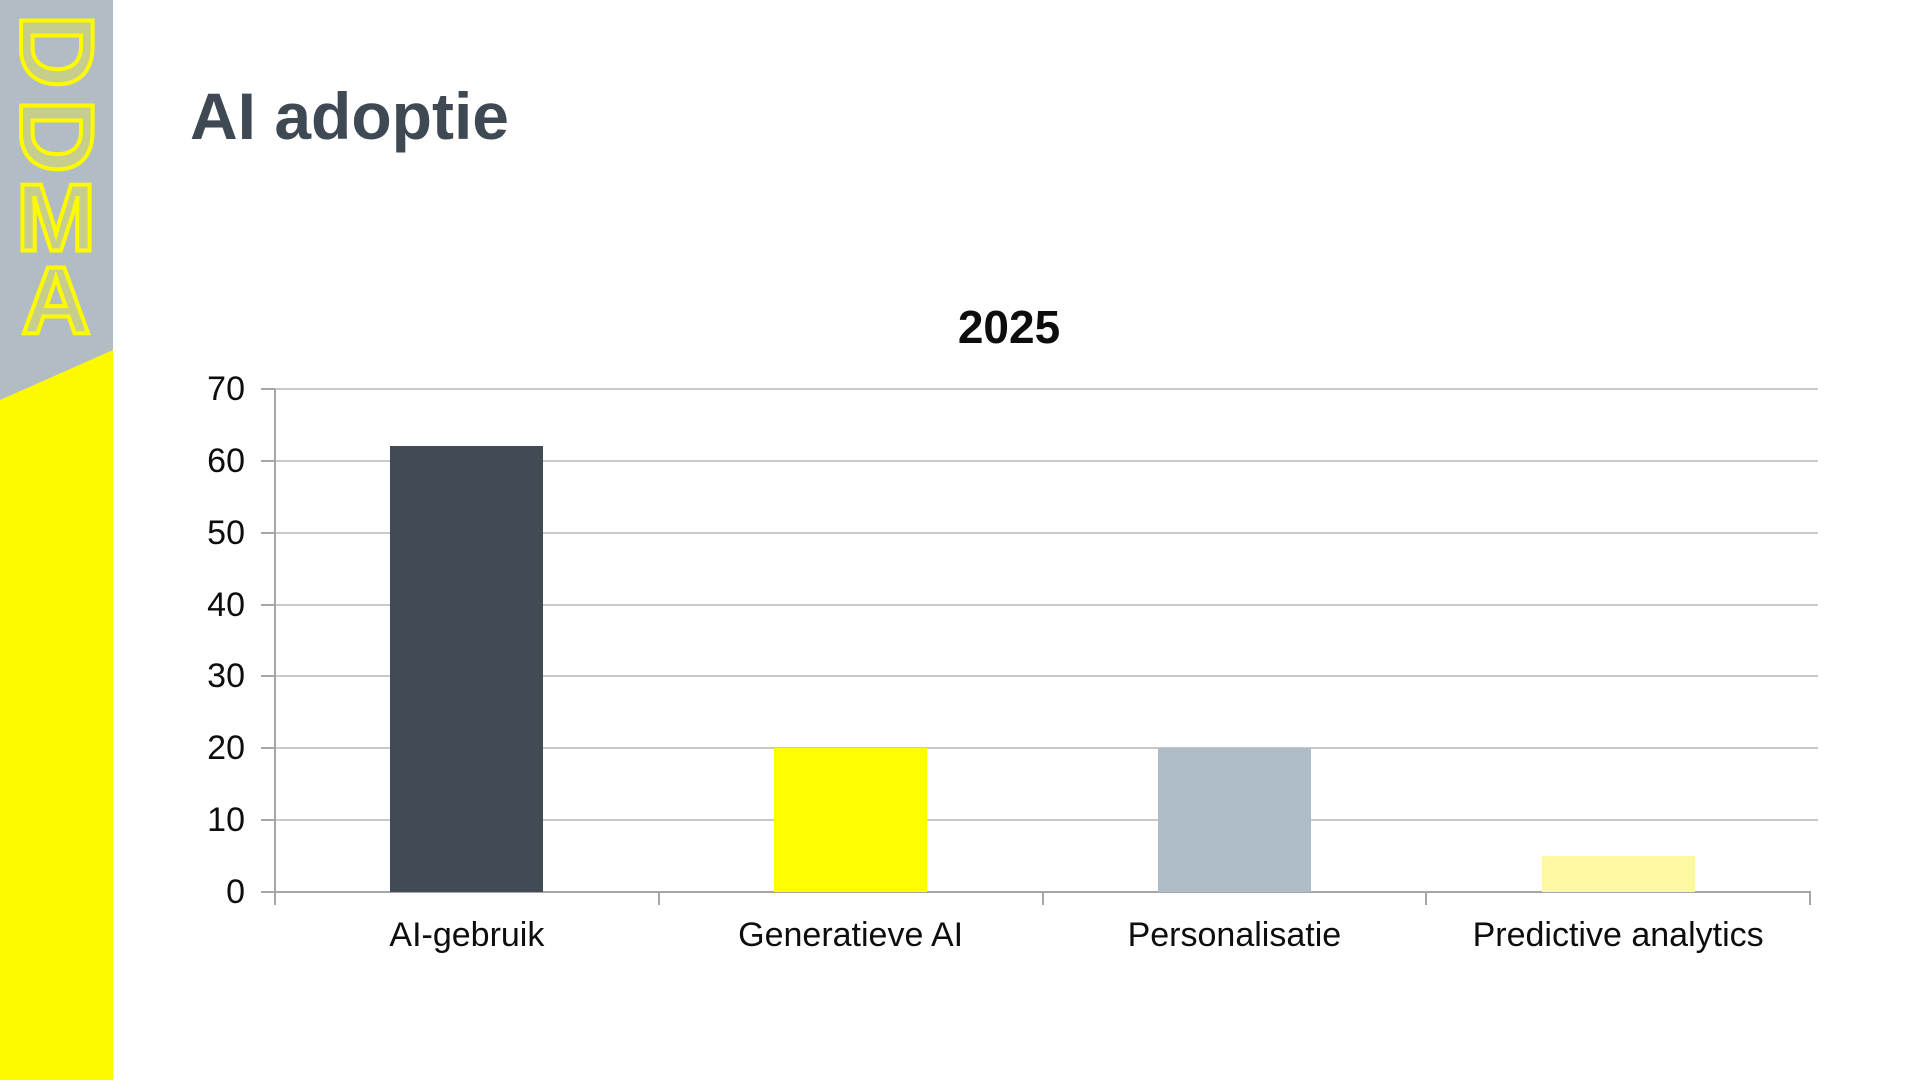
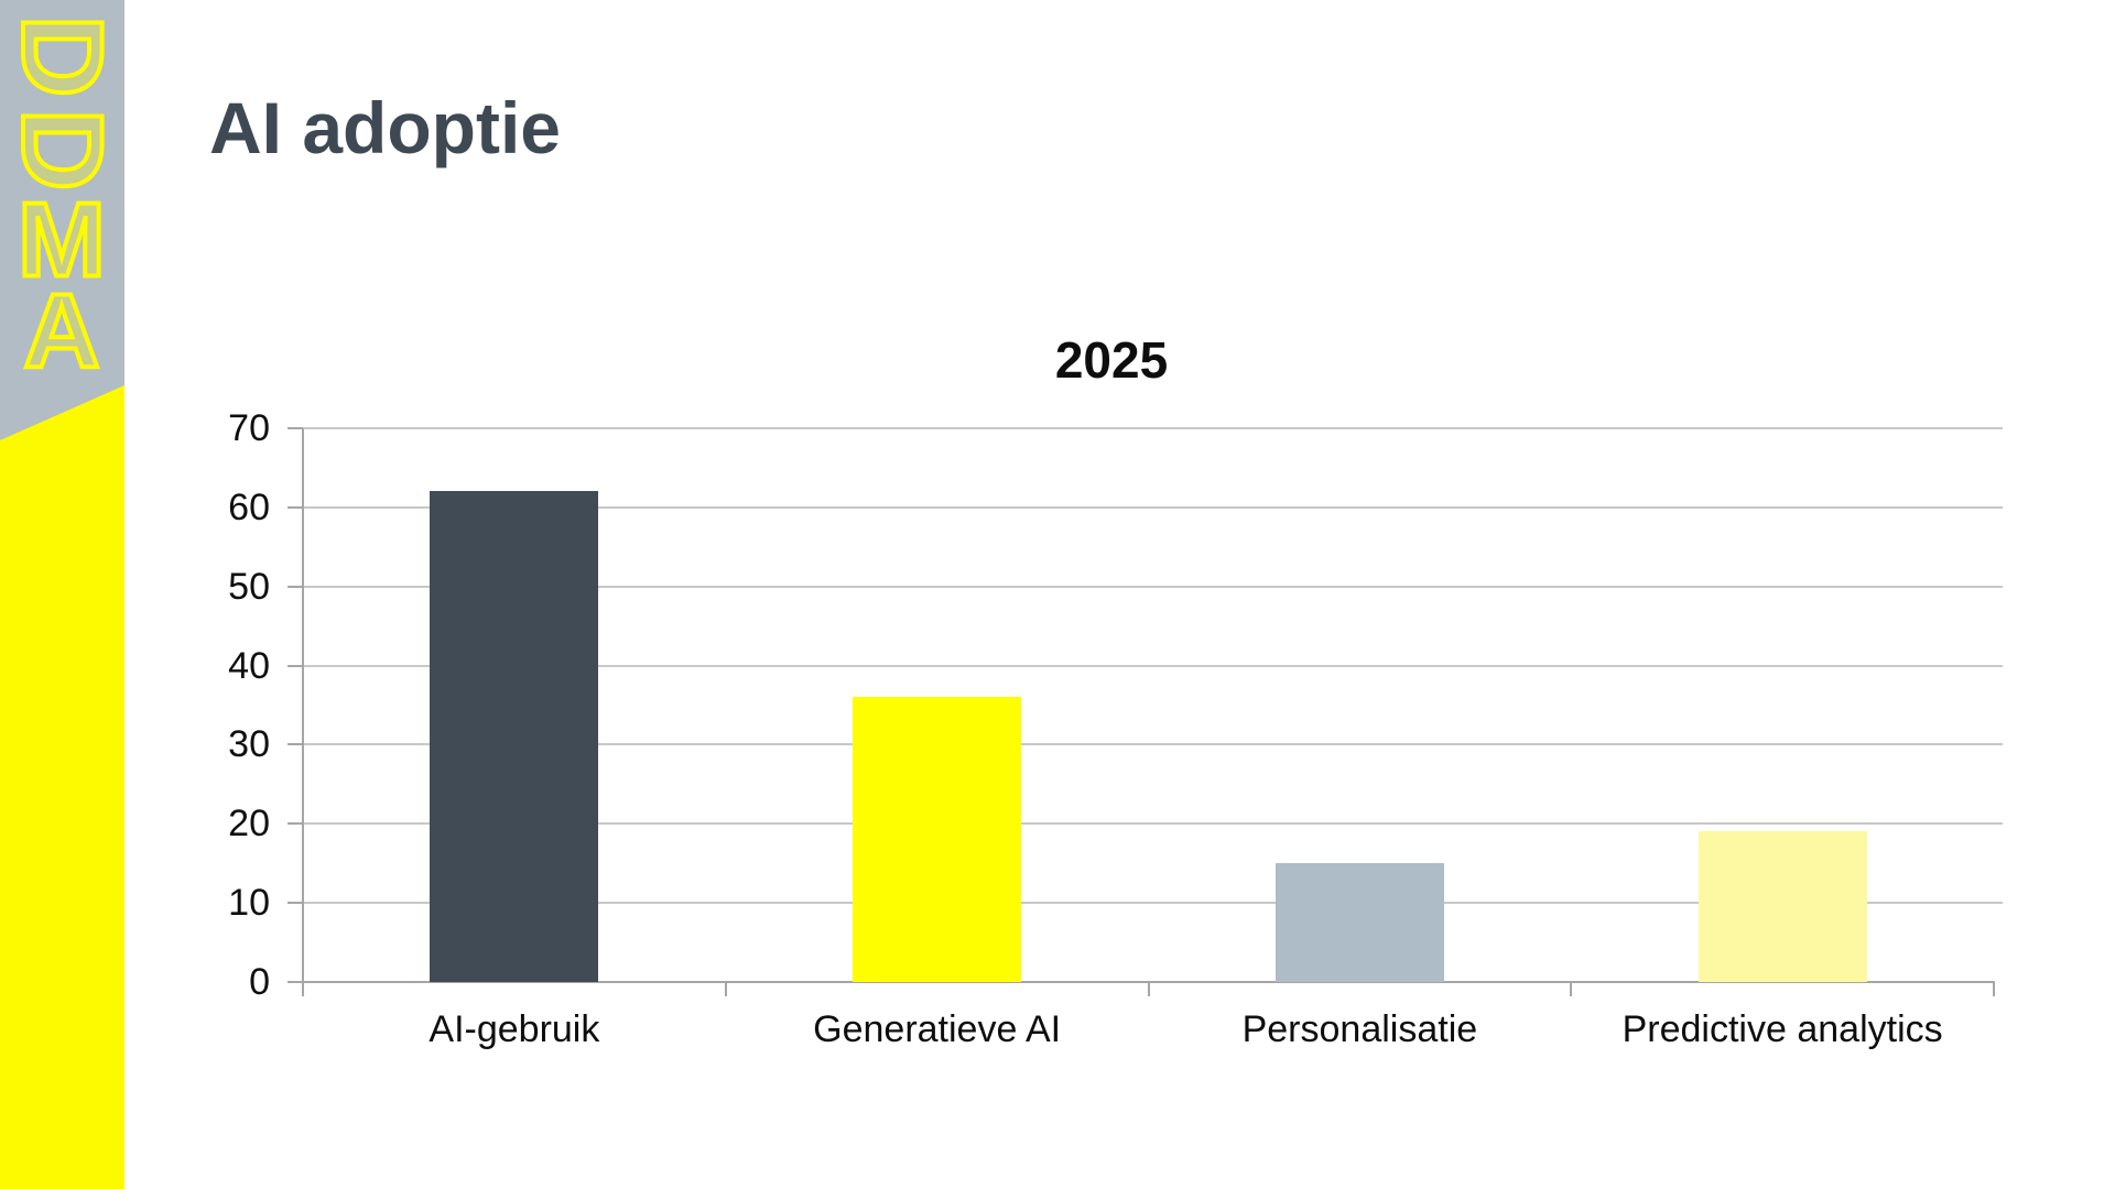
Generatieve AI: 20 -> 36
Personalisatie: 20 -> 15
Predictive analytics: 5 -> 19
